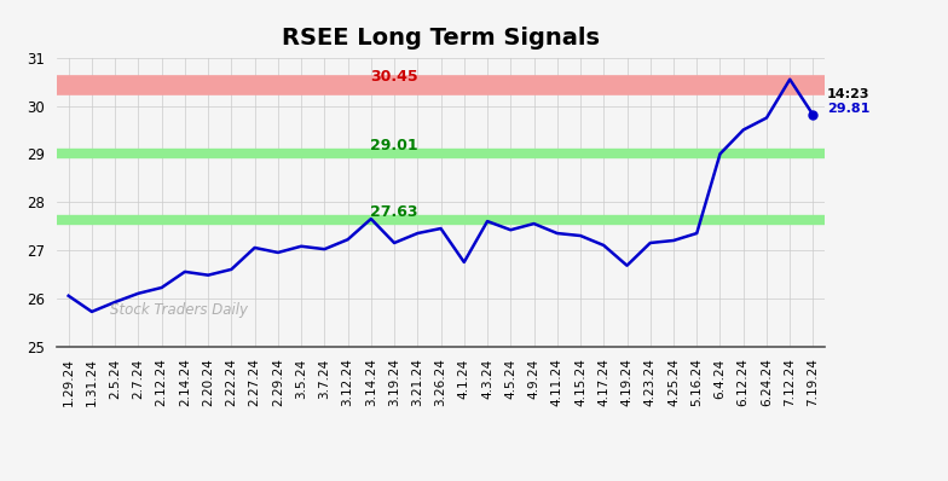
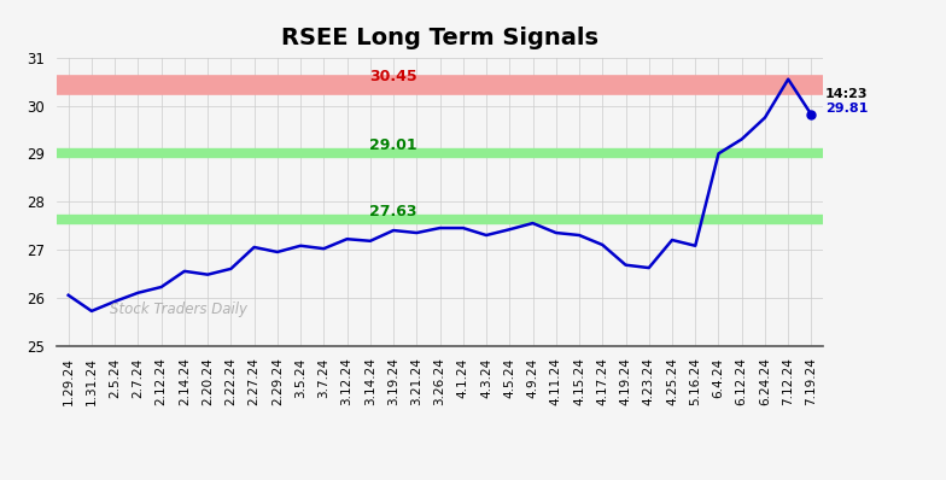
3.14.24: 27.65 -> 27.18
3.19.24: 27.15 -> 27.40
4.1.24: 26.75 -> 27.45
4.3.24: 27.60 -> 27.30
4.23.24: 27.15 -> 26.62
5.16.24: 27.35 -> 27.08
6.12.24: 29.50 -> 29.30
